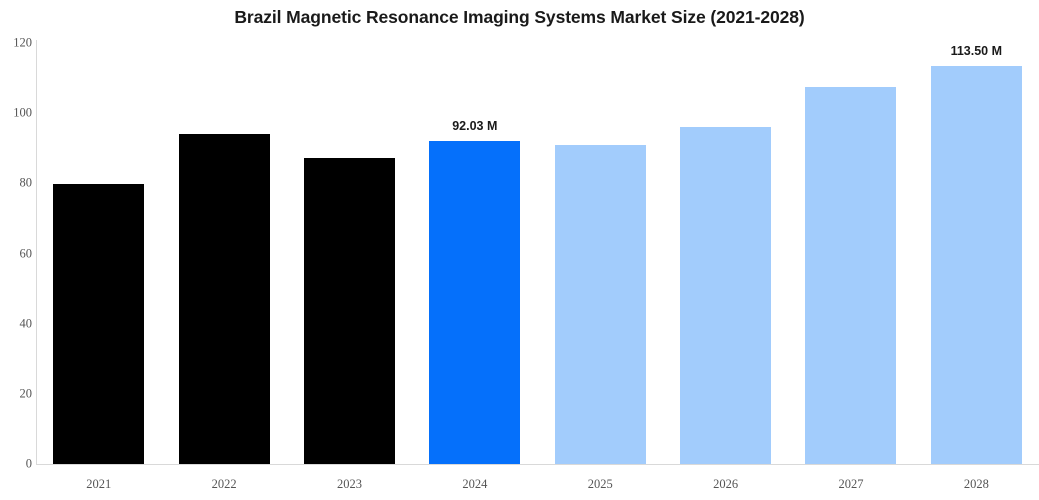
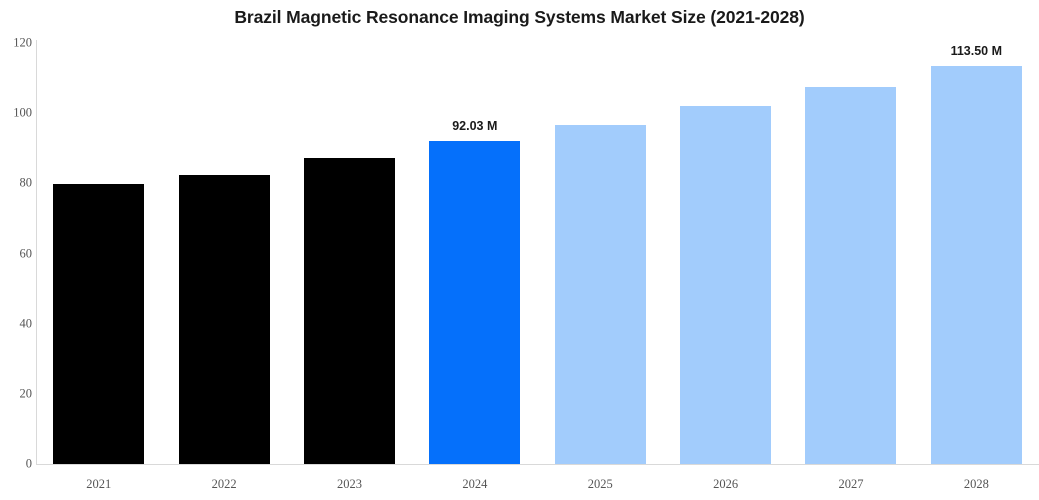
2022: 94 -> 82
2025: 91 -> 97
2026: 96 -> 102
